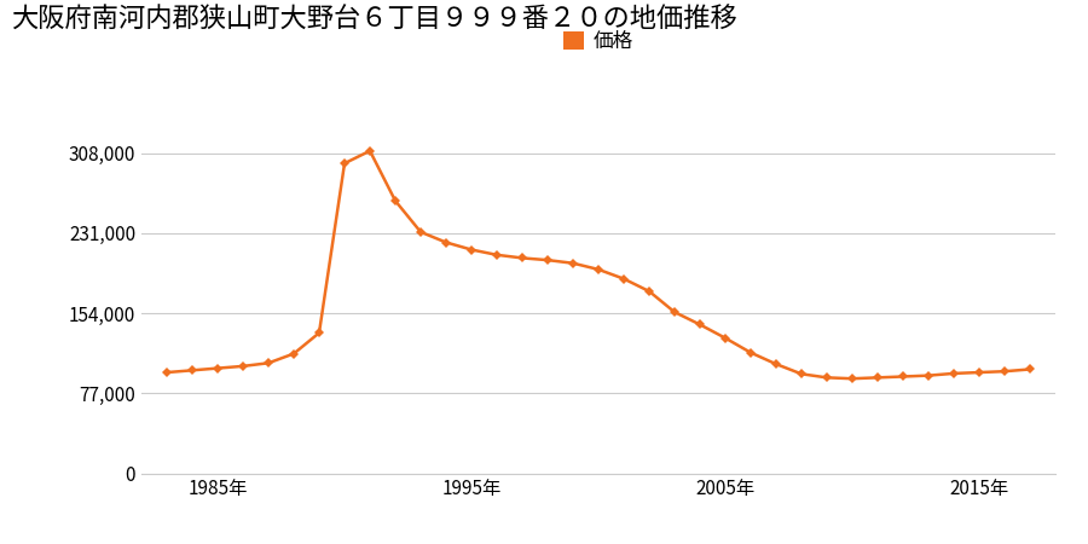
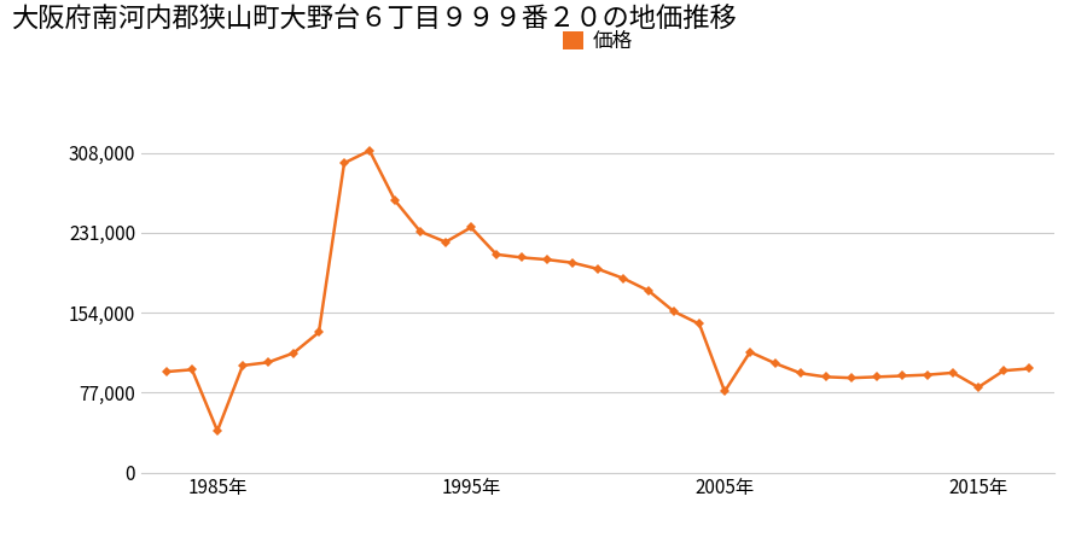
1985年: 101,000 -> 40,000
1995年: 215,000 -> 236,000
2005年: 130,000 -> 78,000
2015年: 97,000 -> 82,000
